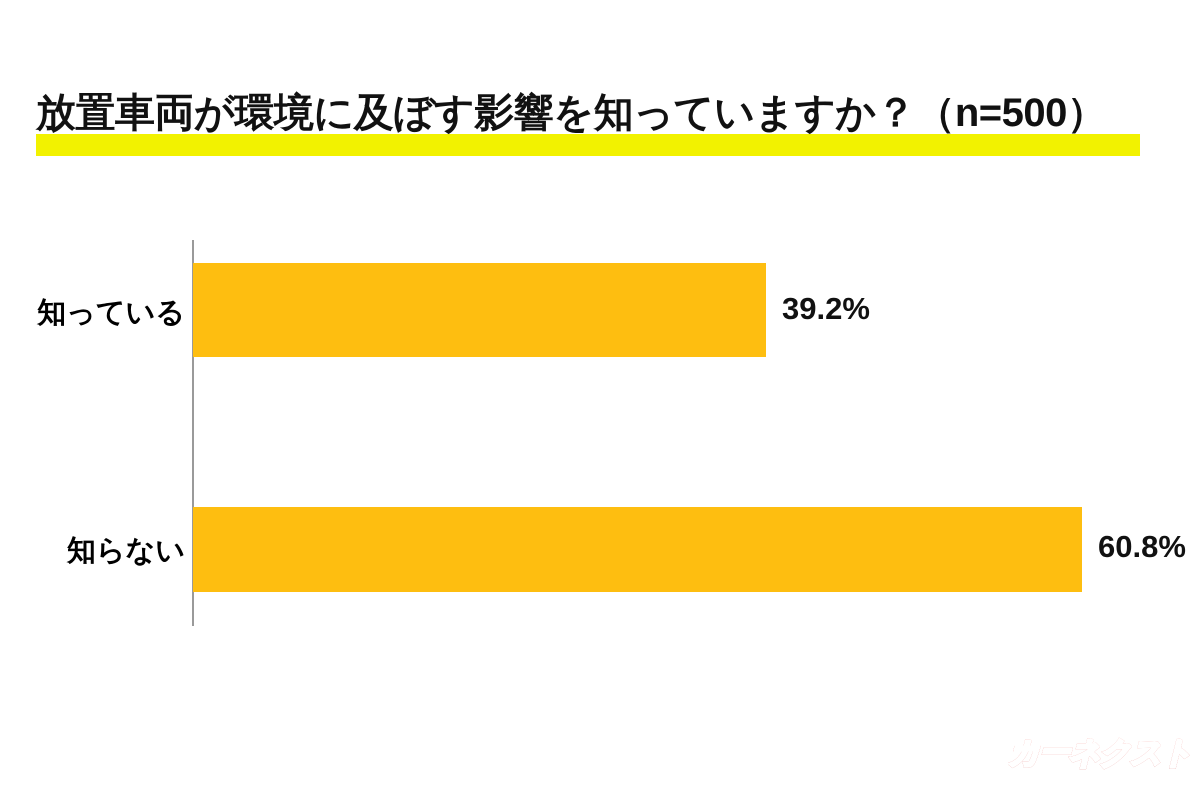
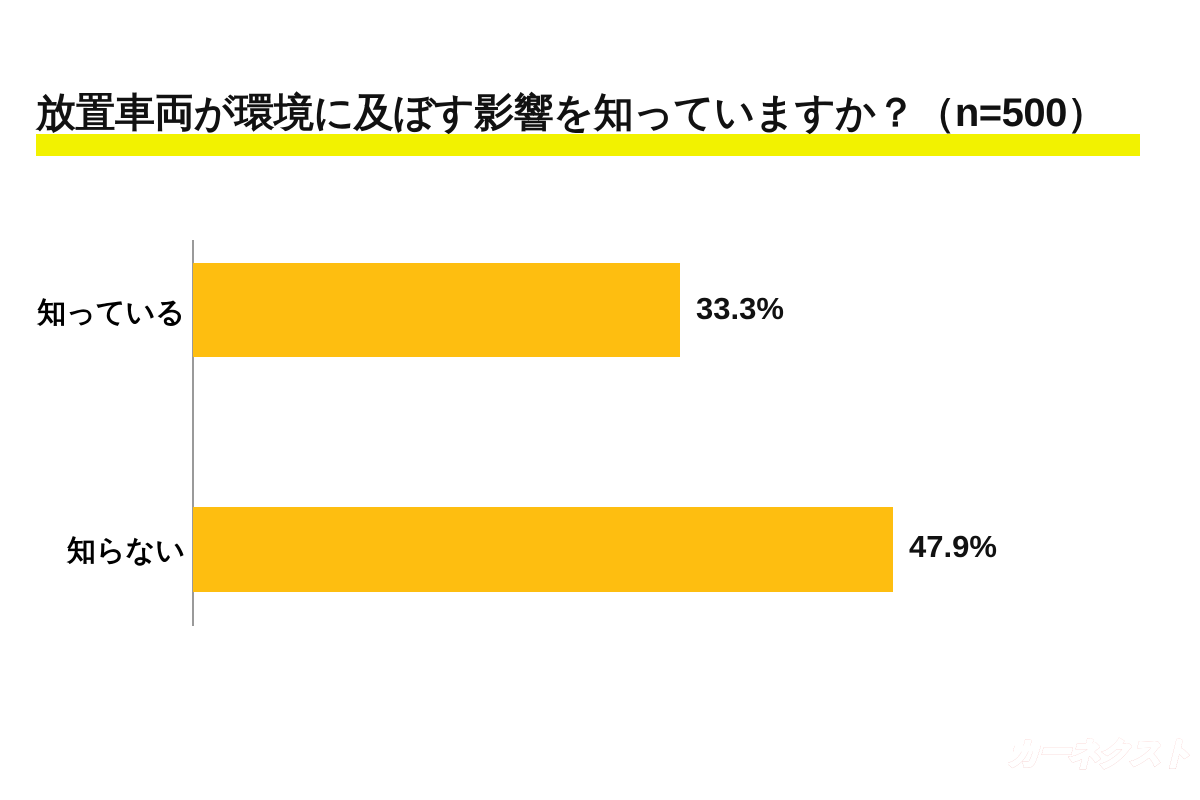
知っている: 39.2% -> 33.3%
知らない: 60.8% -> 47.9%
